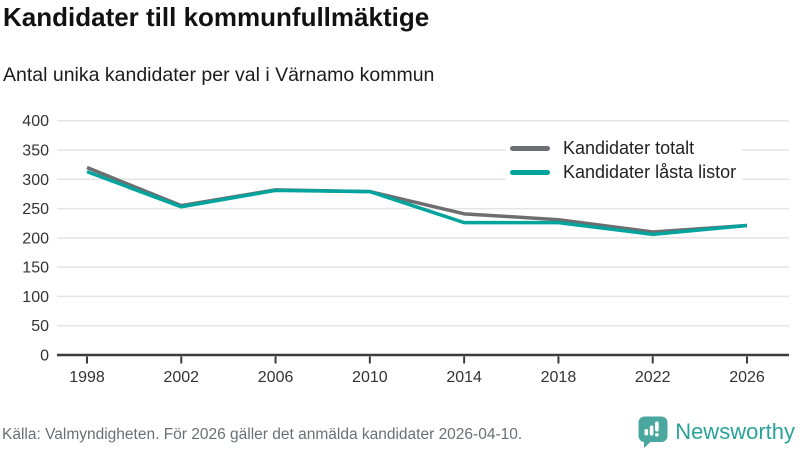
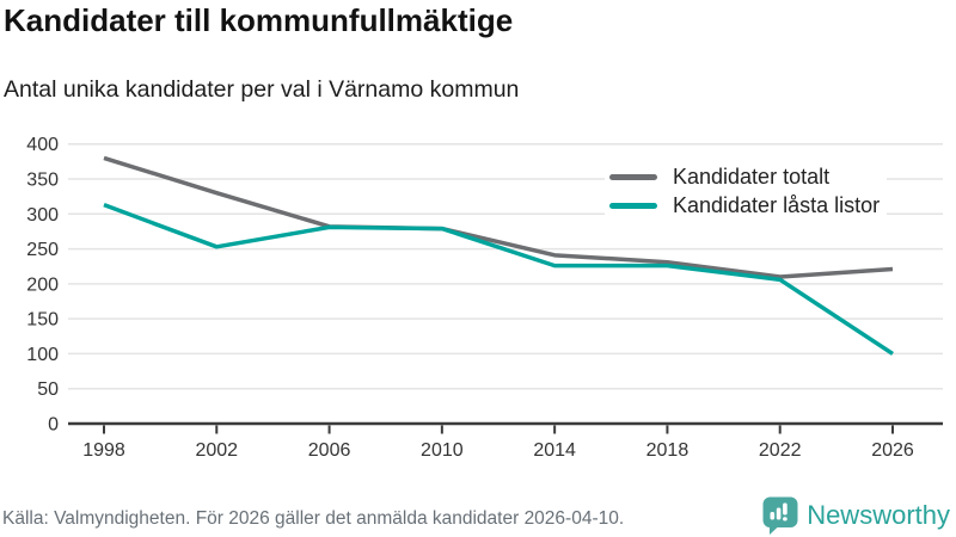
Kandidater totalt/1998: 320 -> 380
Kandidater totalt/2002: 260 -> 330
Kandidater låsta listor/2026: 220 -> 100
